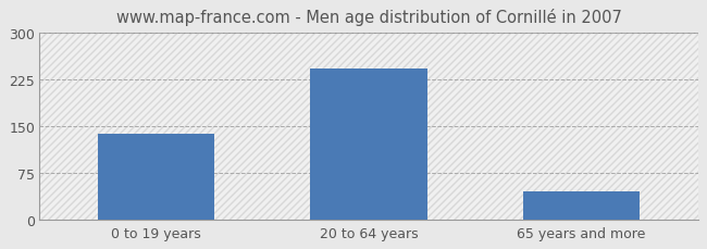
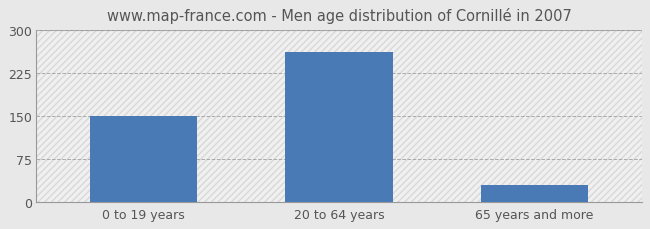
0 to 19 years: 138 -> 150
20 to 64 years: 242 -> 262
65 years and more: 46 -> 30
